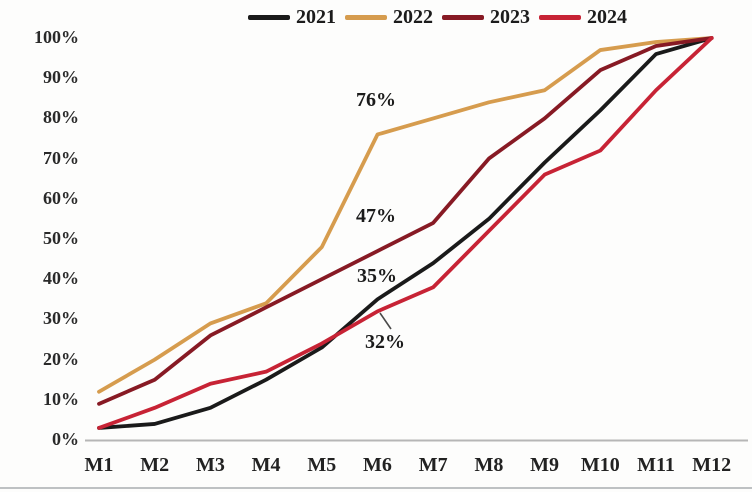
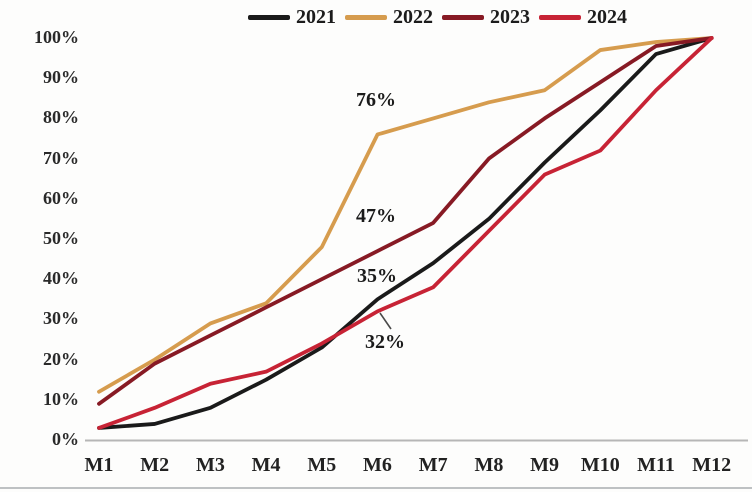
2023/M2: 15% -> 19%
2023/M10: 92% -> 89%
